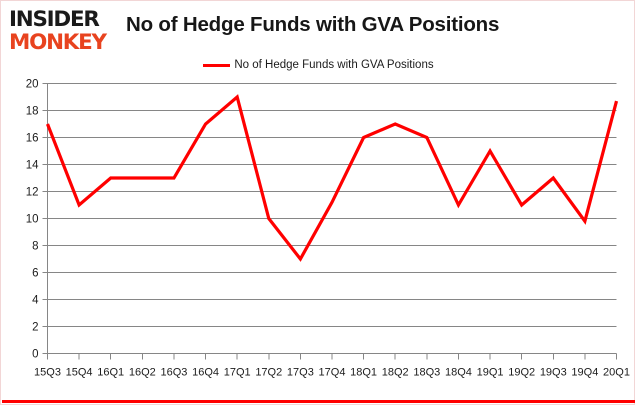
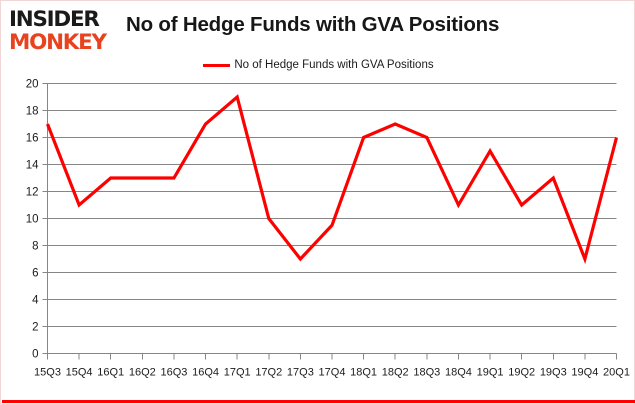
17Q4: 11.2 -> 9.5
19Q4: 9.8 -> 7.0
20Q1: 18.7 -> 16.0
